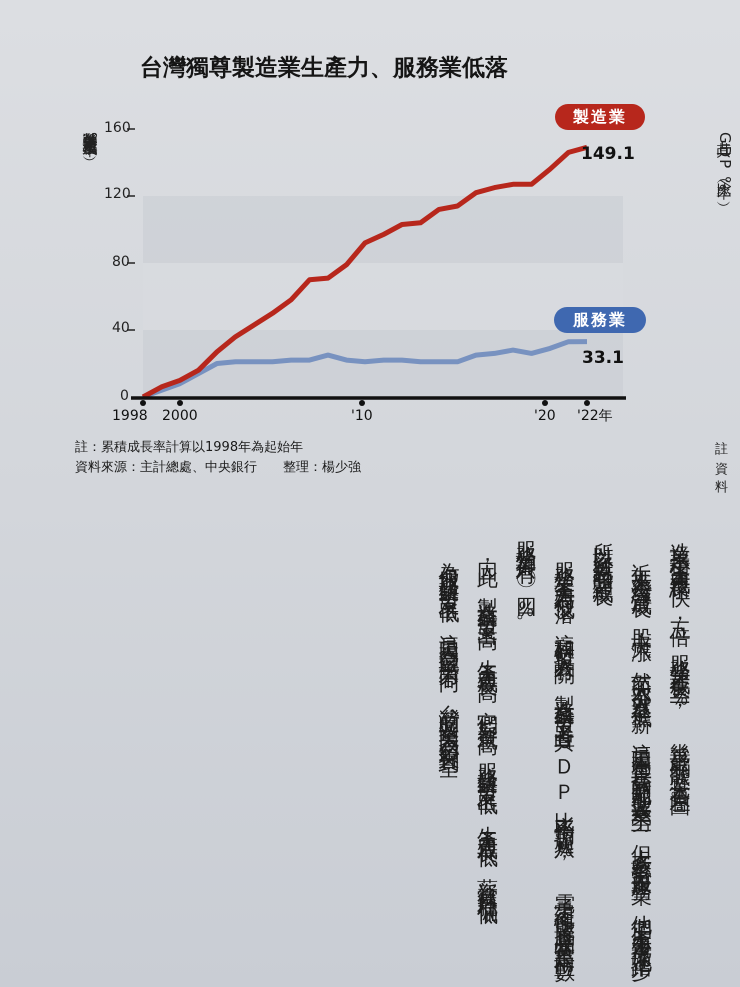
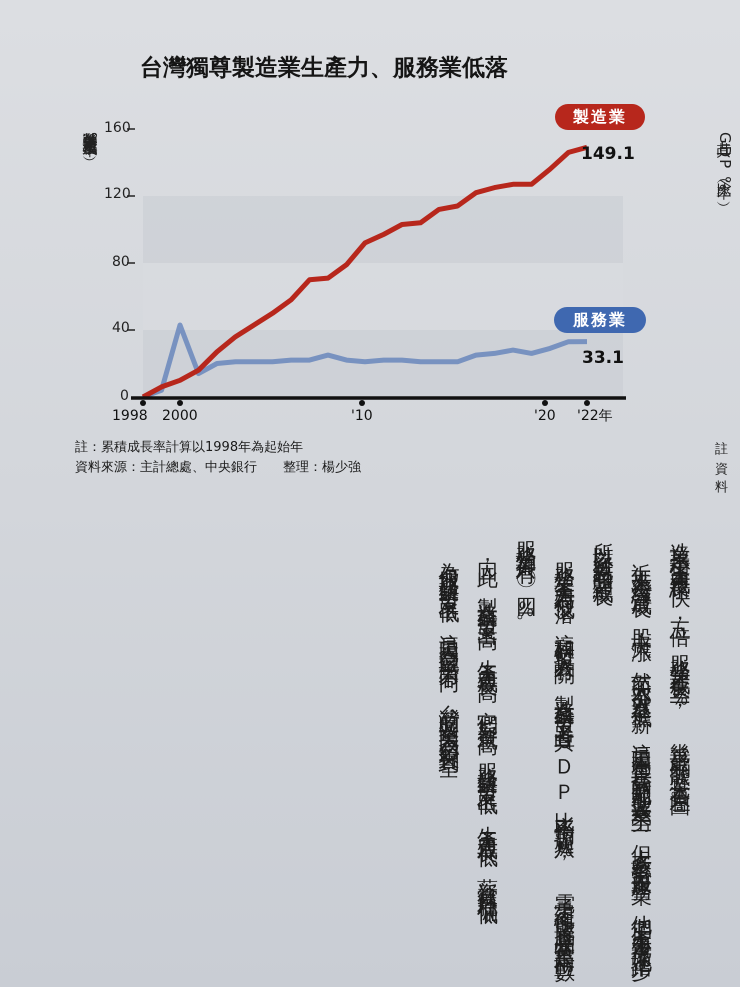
服務業/2000: 8 -> 43
